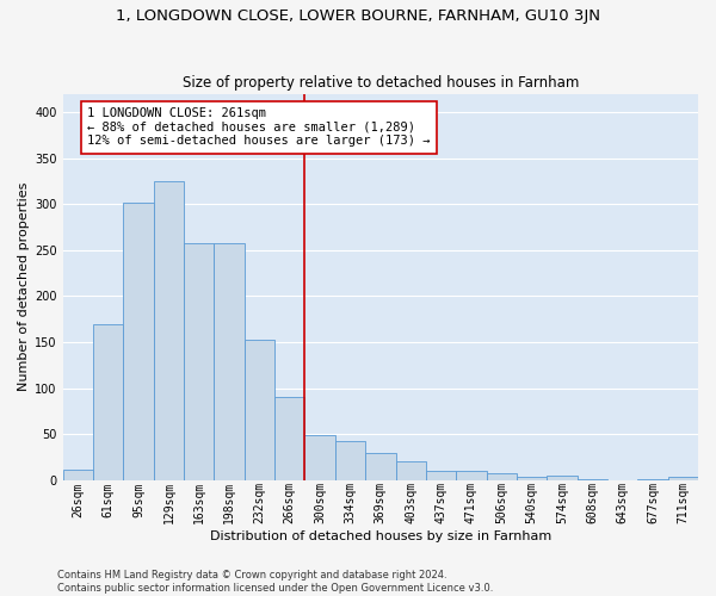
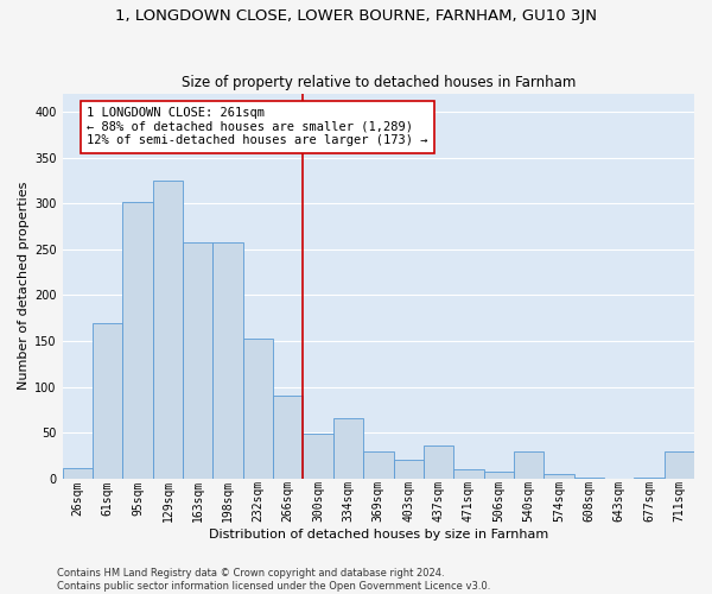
334sqm: 42 -> 66
437sqm: 10 -> 36
540sqm: 3 -> 30
711sqm: 3 -> 30
